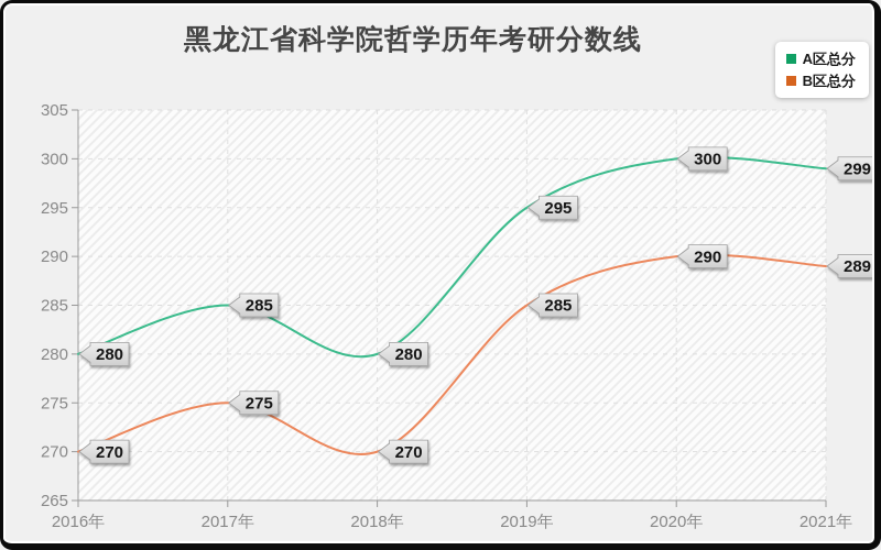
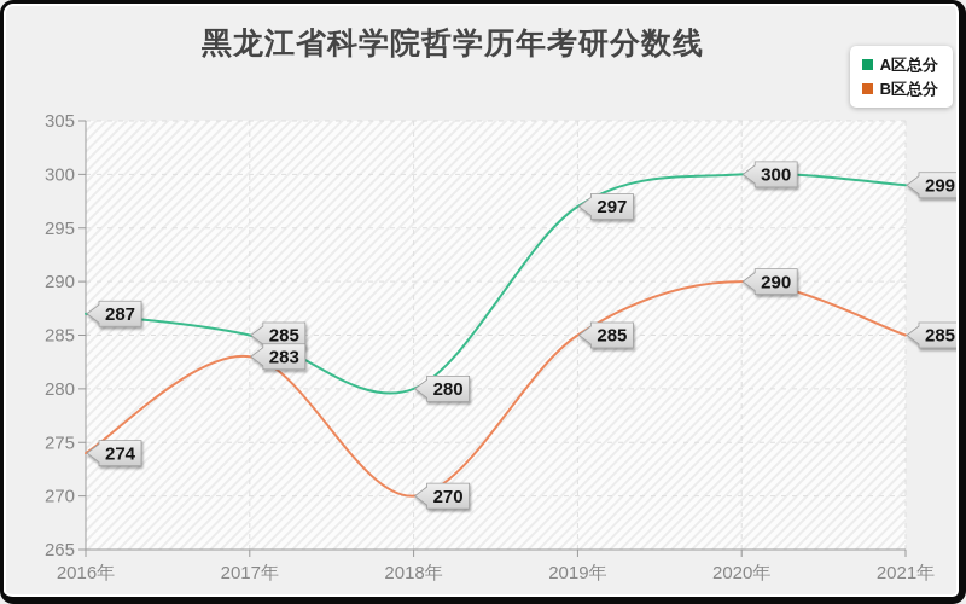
A区总分/2016年: 280 -> 287
B区总分/2016年: 270 -> 274
B区总分/2017年: 275 -> 283
A区总分/2019年: 295 -> 297
B区总分/2021年: 289 -> 285
